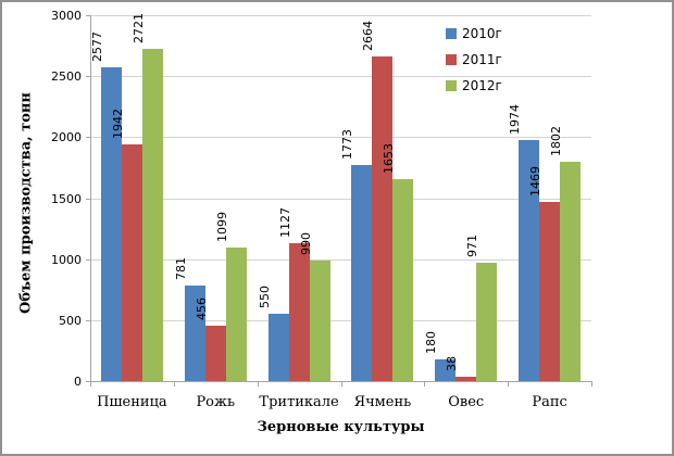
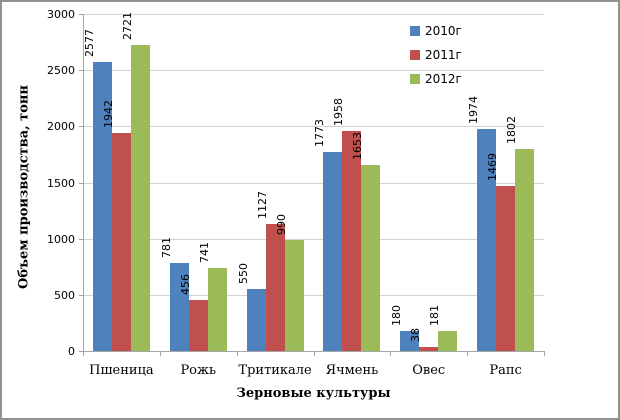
2012г/Рожь: 1099 -> 741
2011г/Ячмень: 2664 -> 1958
2012г/Овес: 971 -> 181
